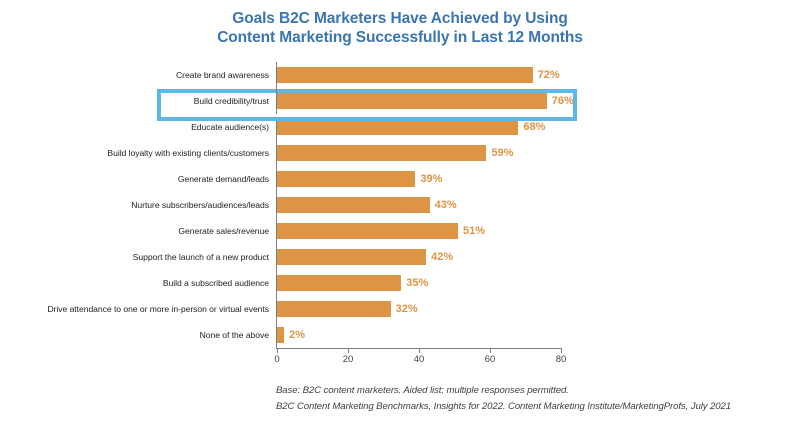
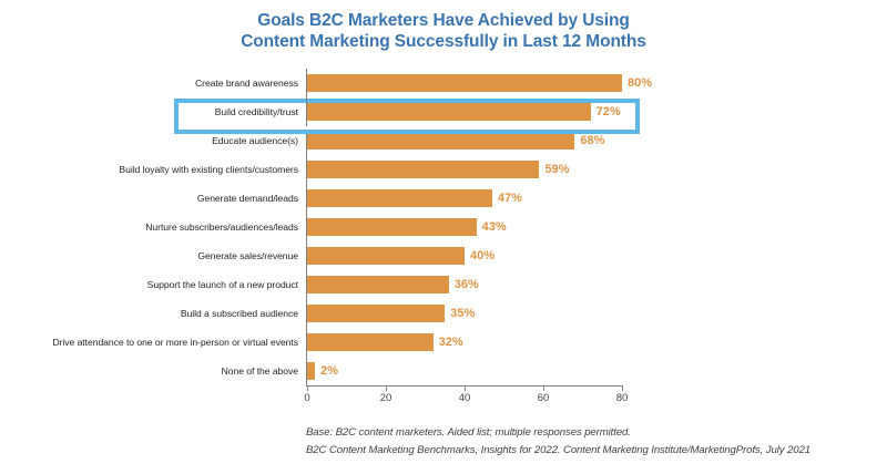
Create brand awareness: 72% -> 80%
Build credibility/trust: 76% -> 72%
Generate demand/leads: 39% -> 47%
Generate sales/revenue: 51% -> 40%
Support the launch of a new product: 42% -> 36%
